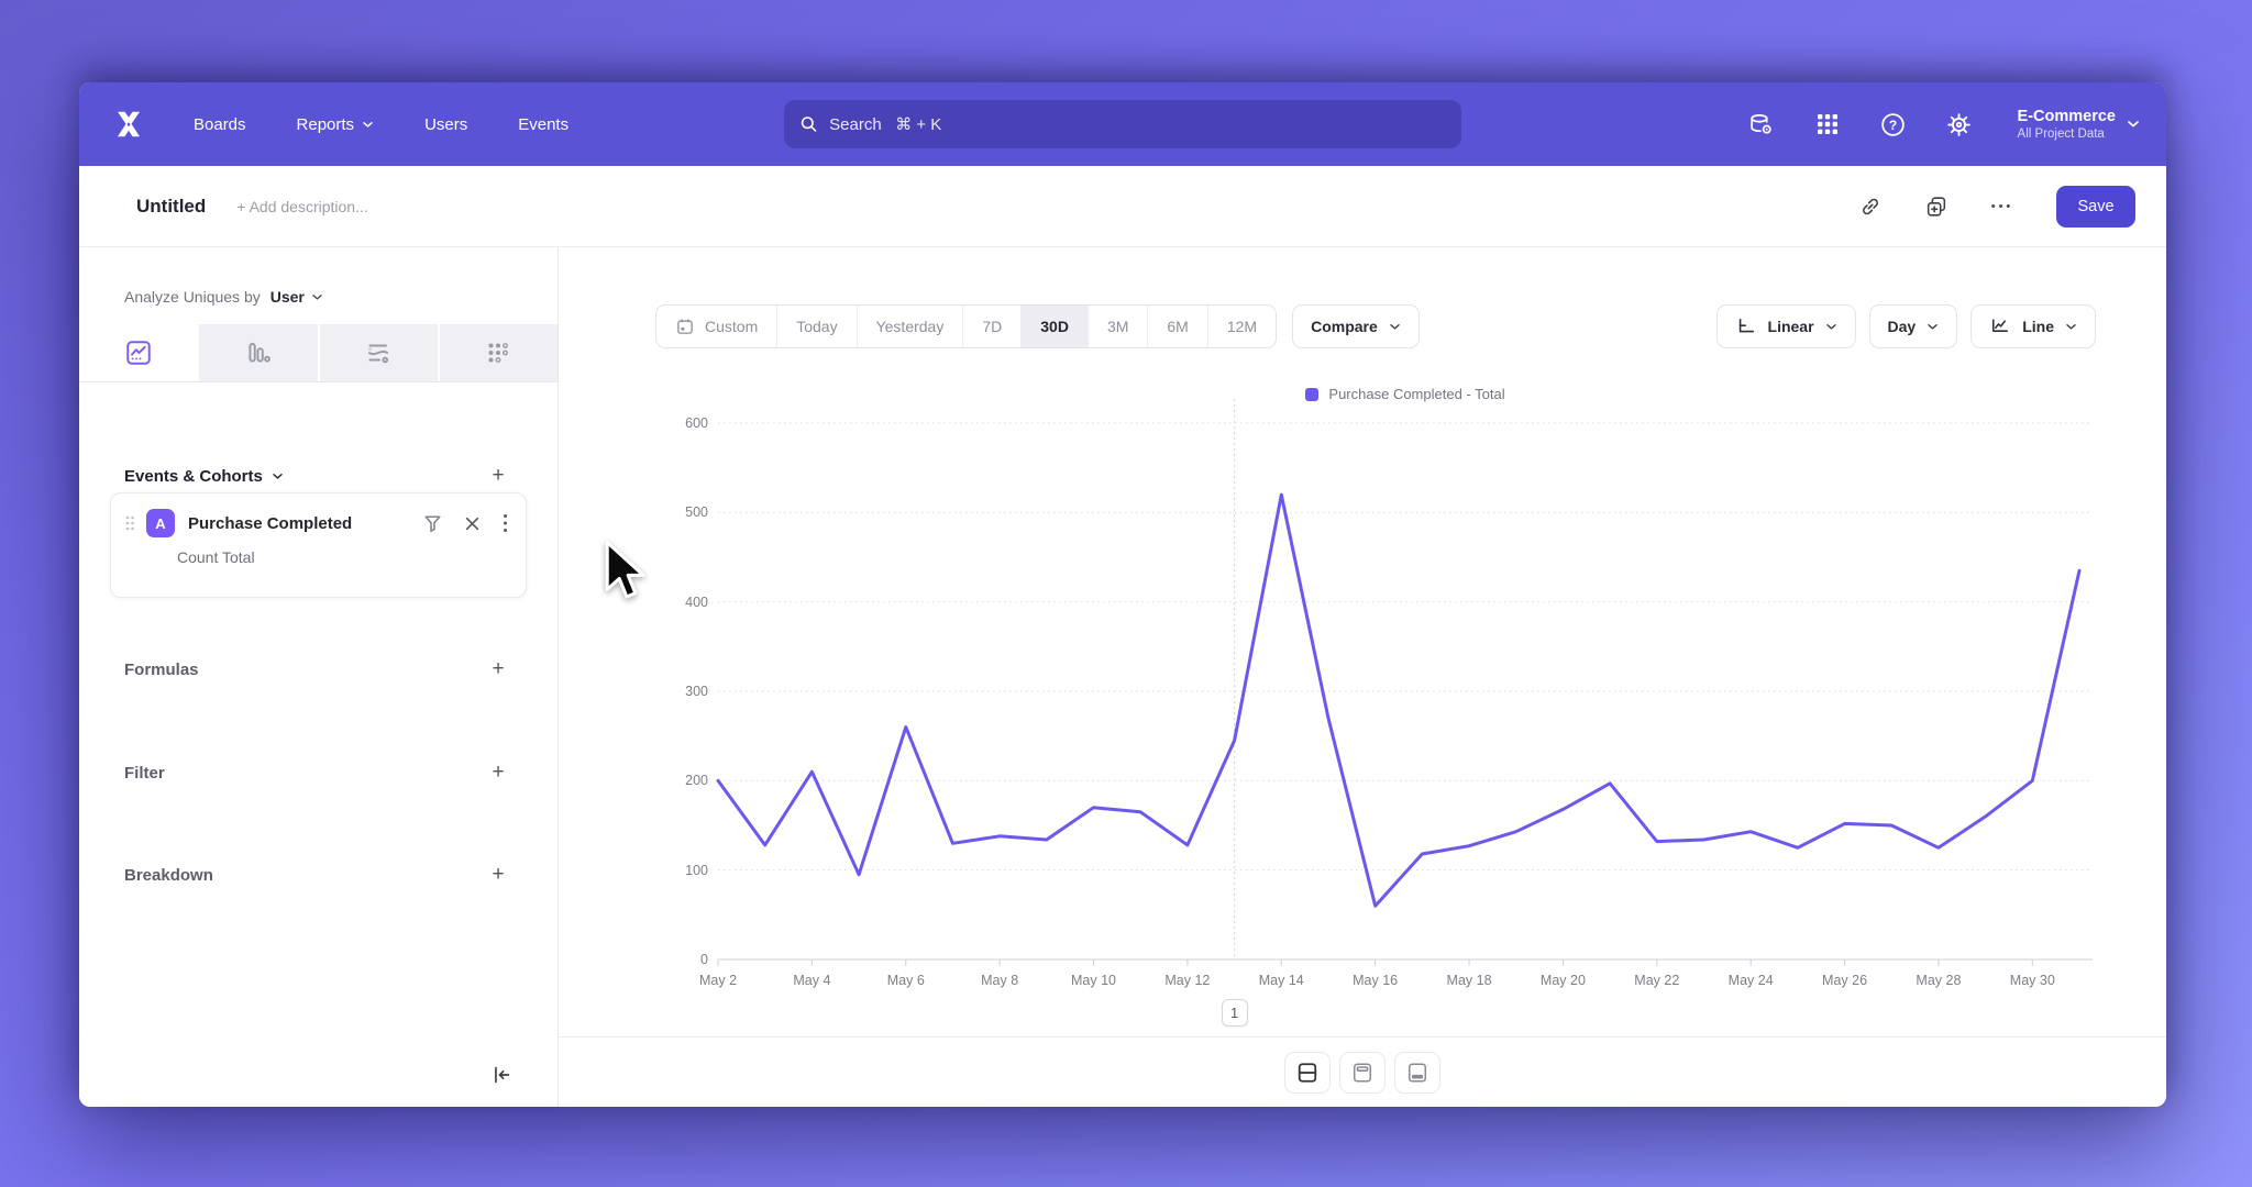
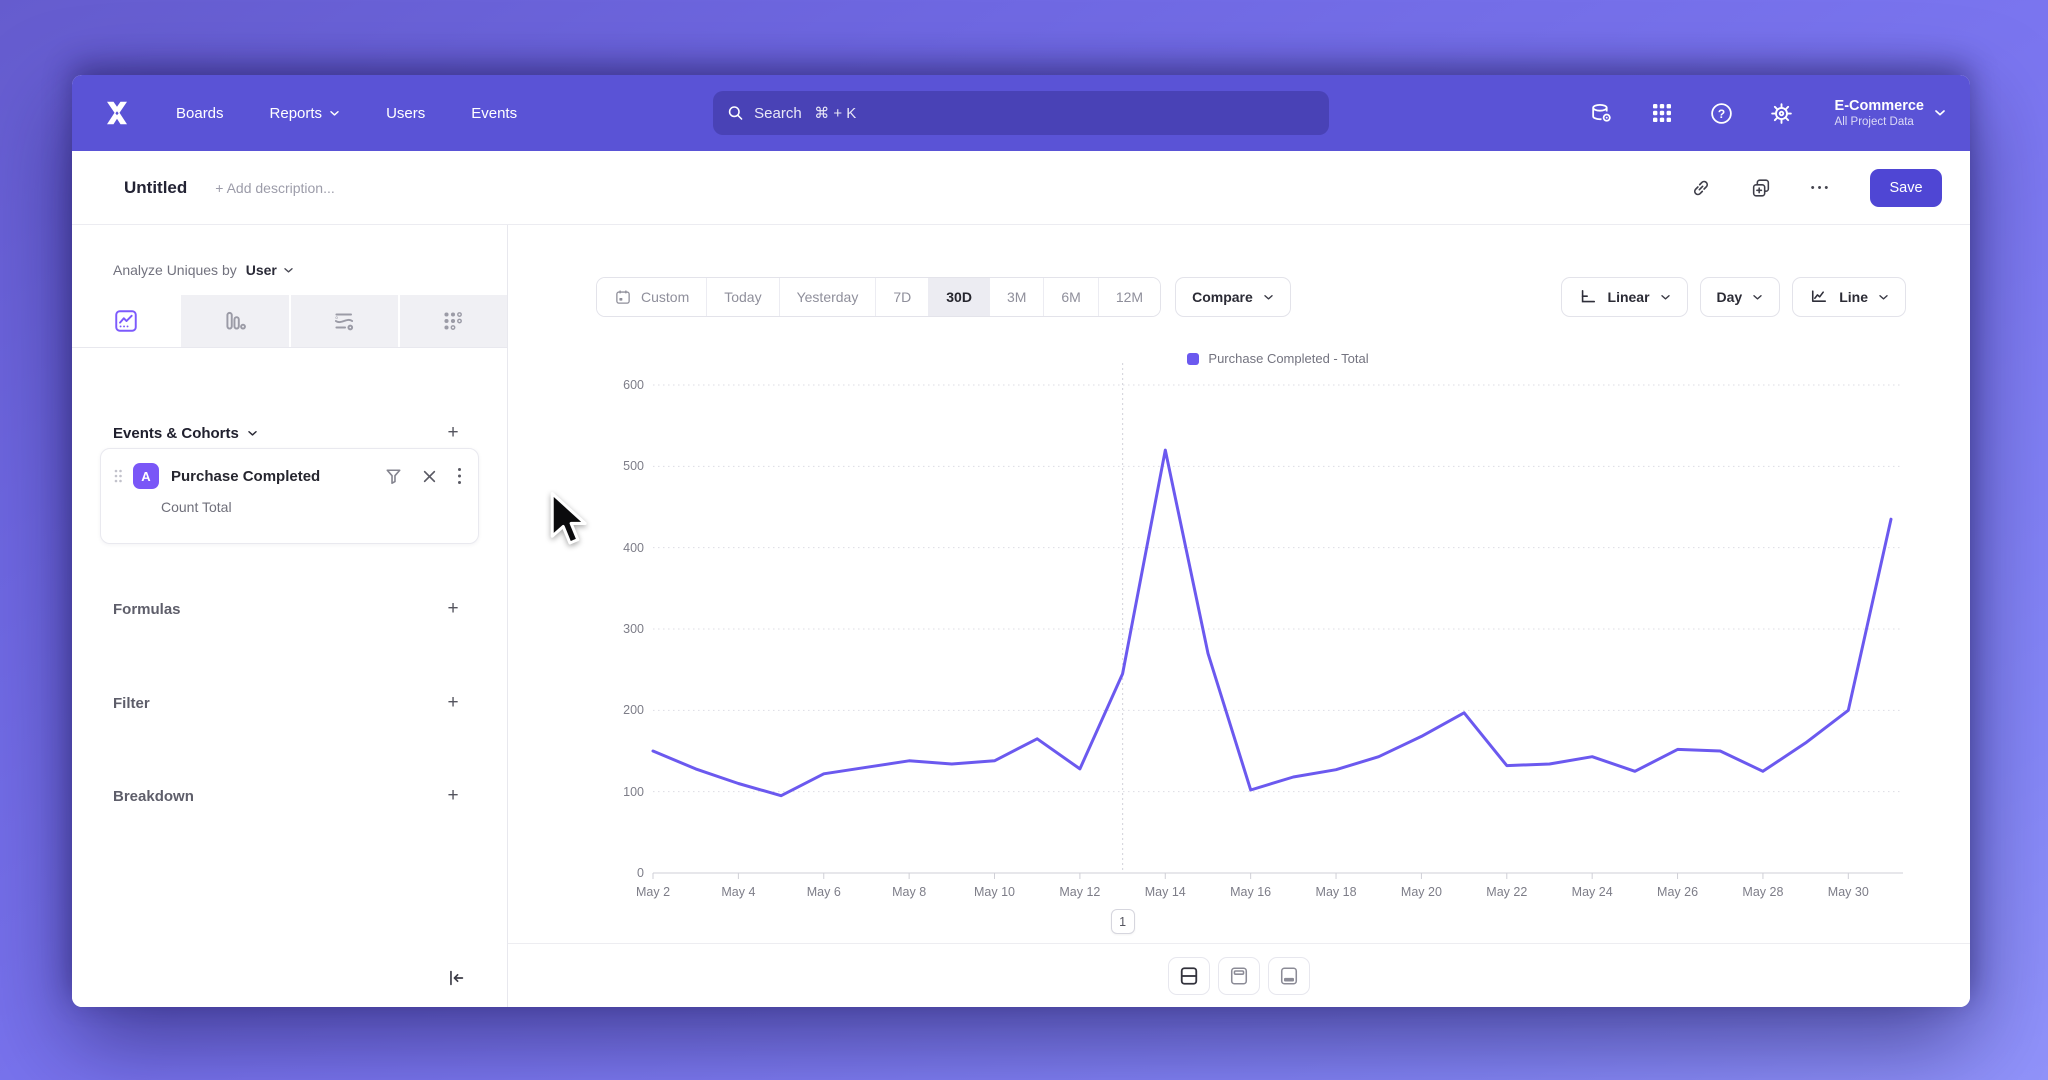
May 2: 200 -> 150
May 4: 210 -> 110
May 6: 260 -> 120
May 10: 170 -> 140
May 16: 60 -> 100
